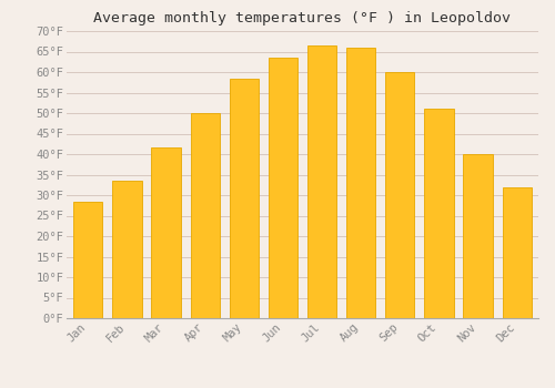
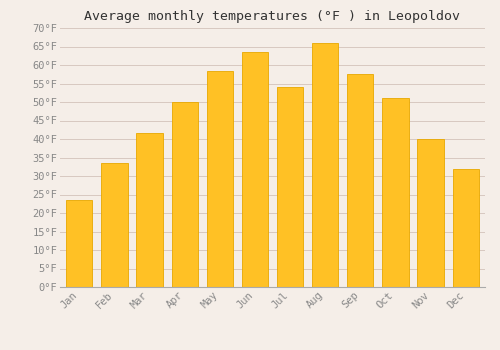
Jan: 28.5°F -> 23.5°F
Jul: 66.5°F -> 54.0°F
Sep: 60.0°F -> 57.5°F
